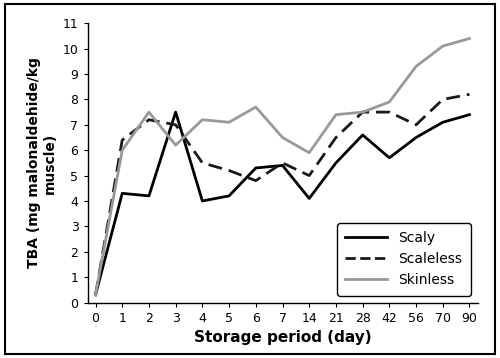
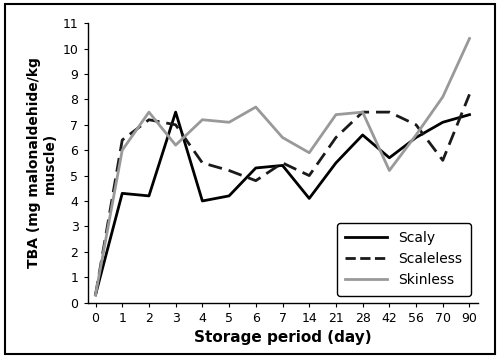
Skinless/42: 7.9 -> 5.2
Skinless/56: 9.3 -> 6.6
Scaleless/70: 8.0 -> 5.6
Skinless/70: 10.1 -> 8.1
